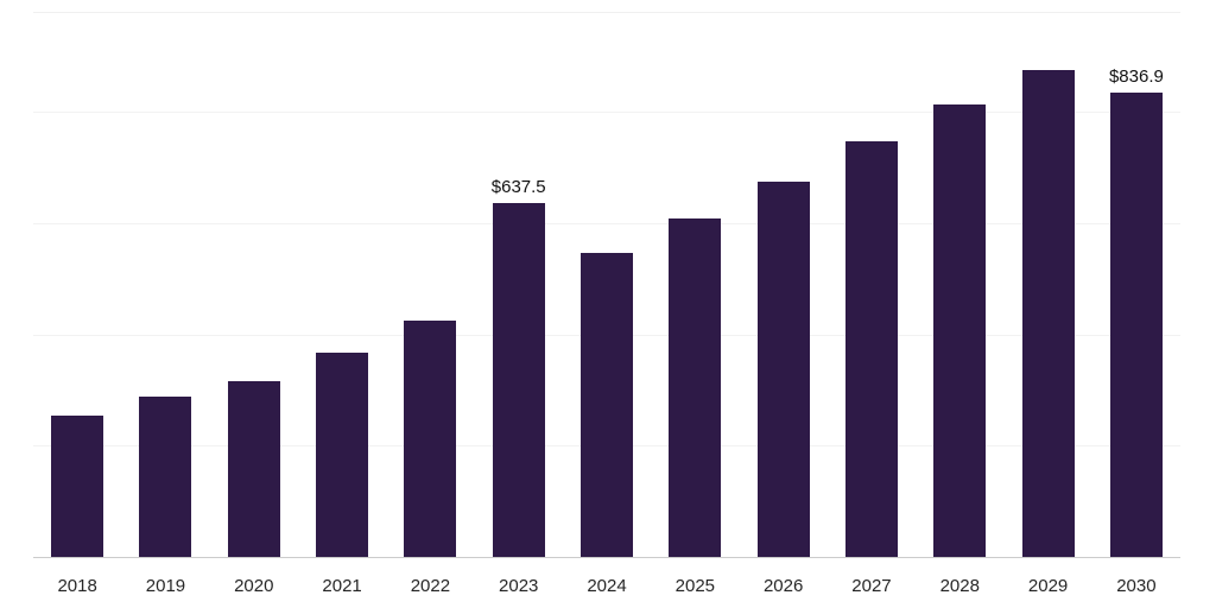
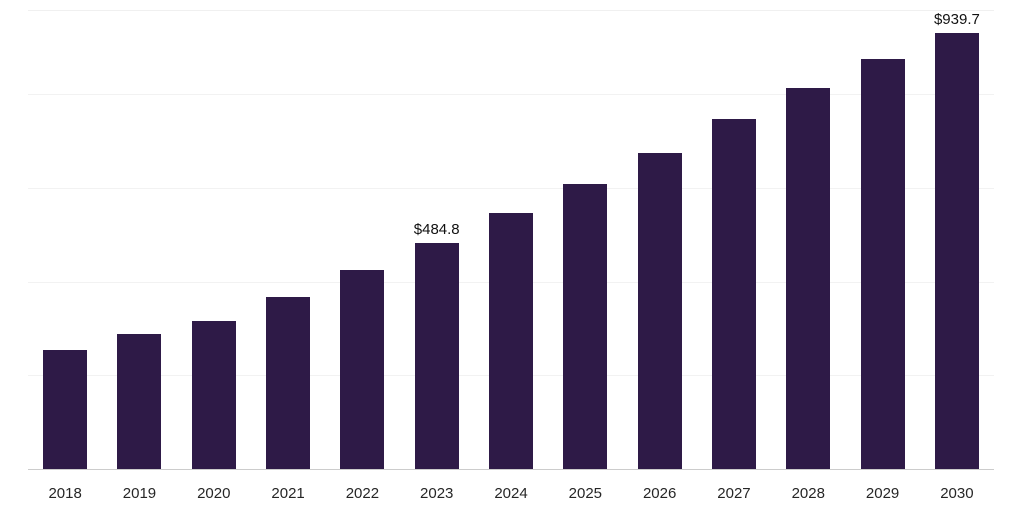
2023: $637.5 -> $484.8
2030: $836.9 -> $939.7
